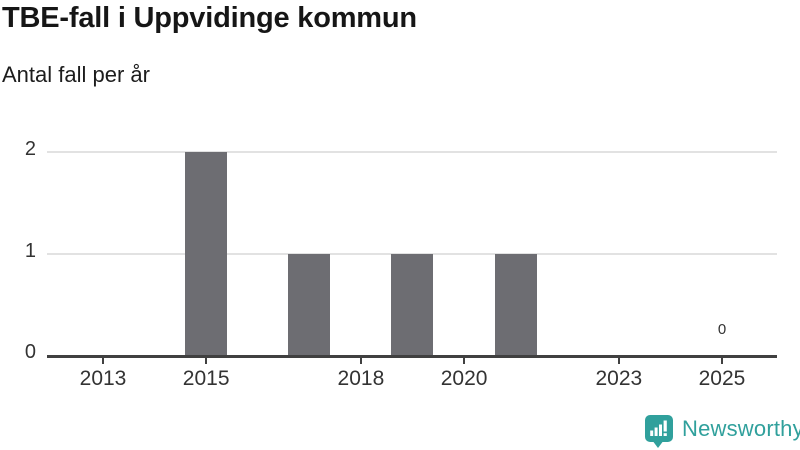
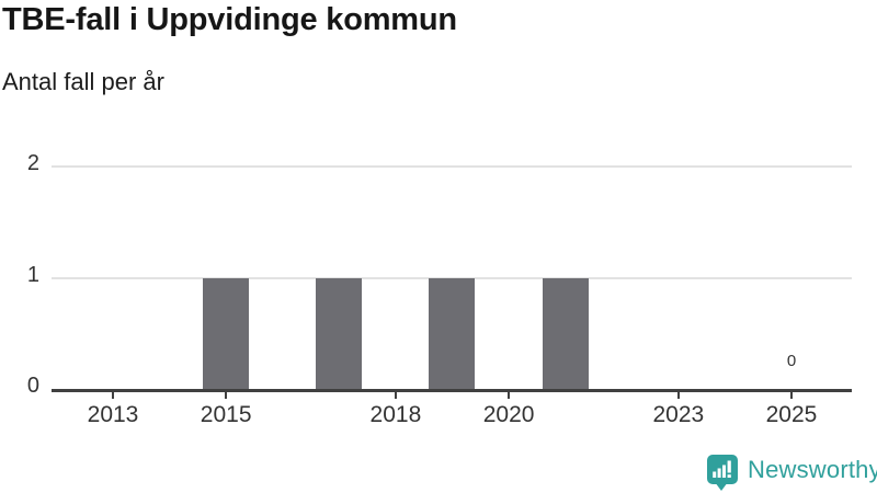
2015: 2 -> 1
